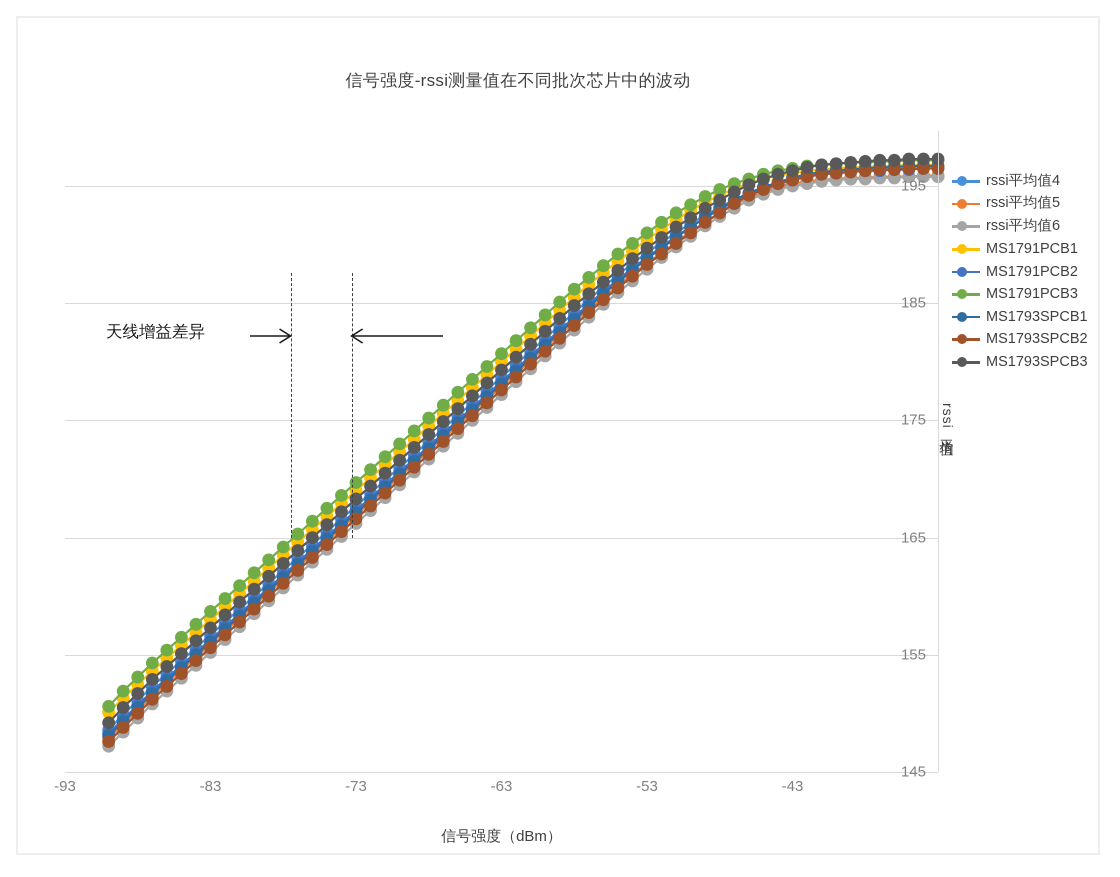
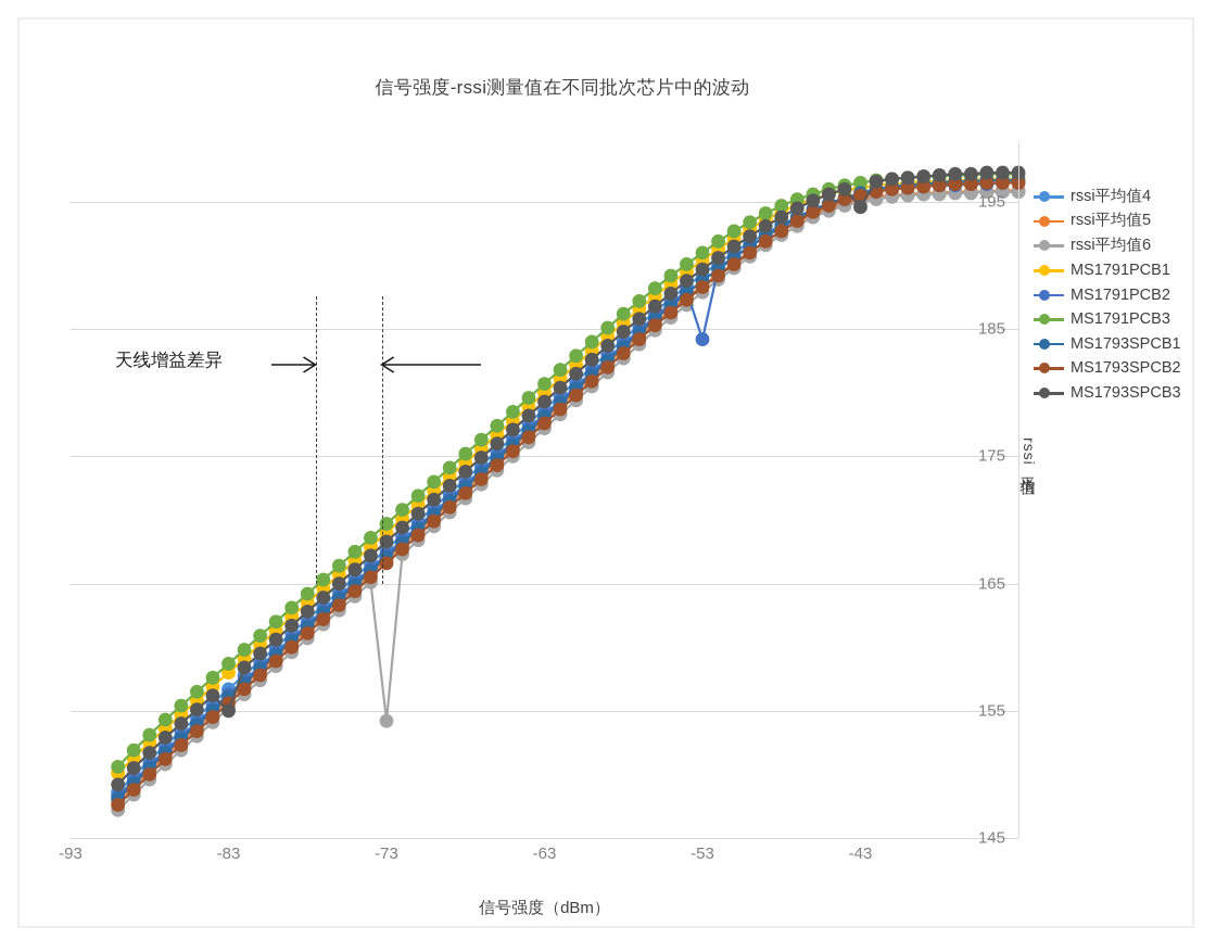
MS1793SPCB3/-83: 157.3 -> 155.0
rssi平均值6/-73: 166.2 -> 154.2
MS1791PCB2/-53: 188.9 -> 184.2
MS1793SPCB3/-43: 196.3 -> 194.6
